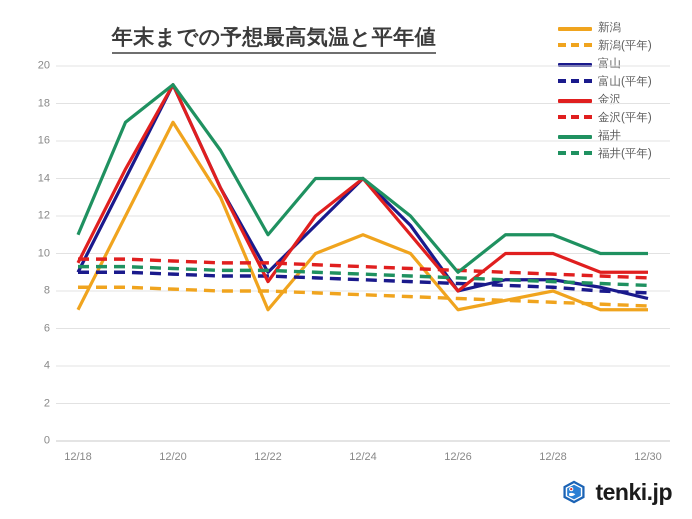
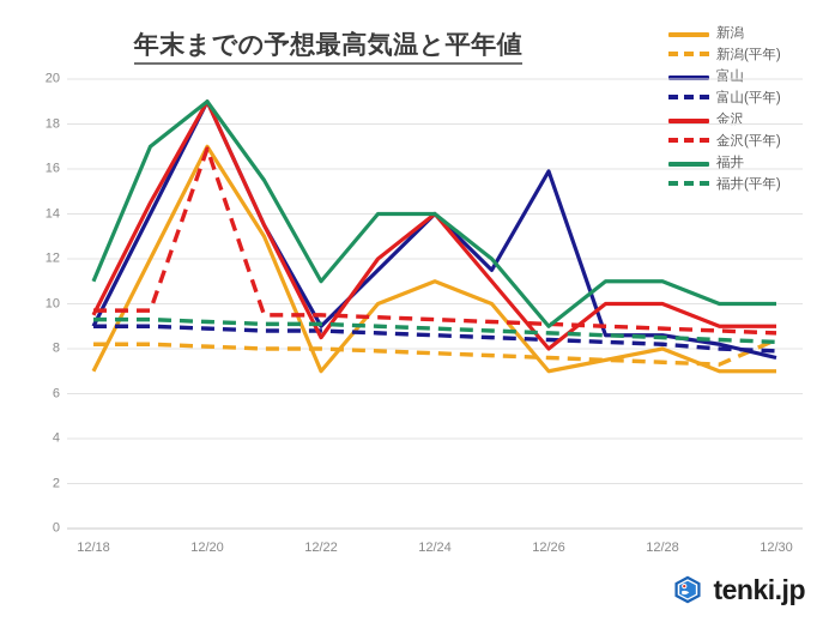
金沢(平年)/12/20: 9.6 -> 16.9
富山/12/26: 8.0 -> 15.9
新潟(平年)/12/30: 7.2 -> 8.4
